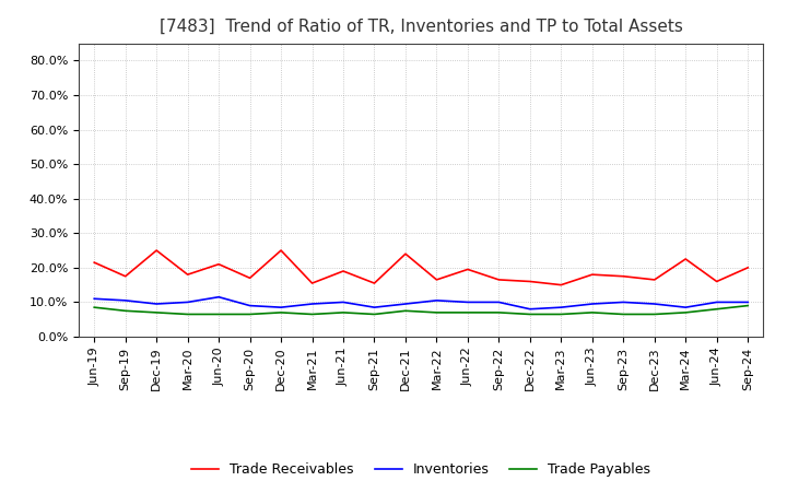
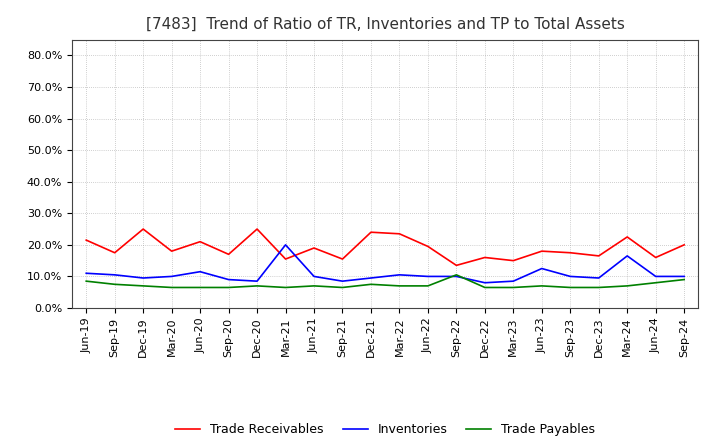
Inventories/Mar-21: 9.5% -> 20.0%
Trade Receivables/Mar-22: 16.5% -> 23.5%
Trade Receivables/Sep-22: 16.5% -> 13.5%
Trade Payables/Sep-22: 7.0% -> 10.5%
Inventories/Jun-23: 9.5% -> 12.5%
Inventories/Mar-24: 8.5% -> 16.5%
